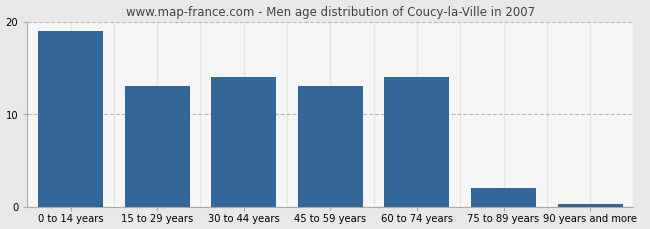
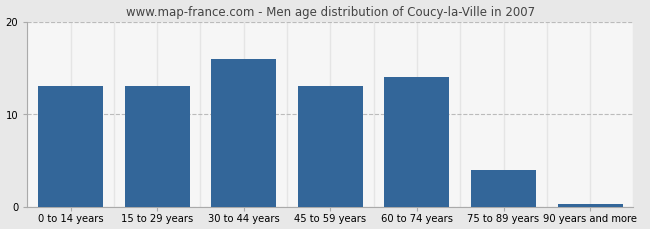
0 to 14 years: 19.0 -> 13.0
30 to 44 years: 14.0 -> 16.0
75 to 89 years: 2.0 -> 4.0
